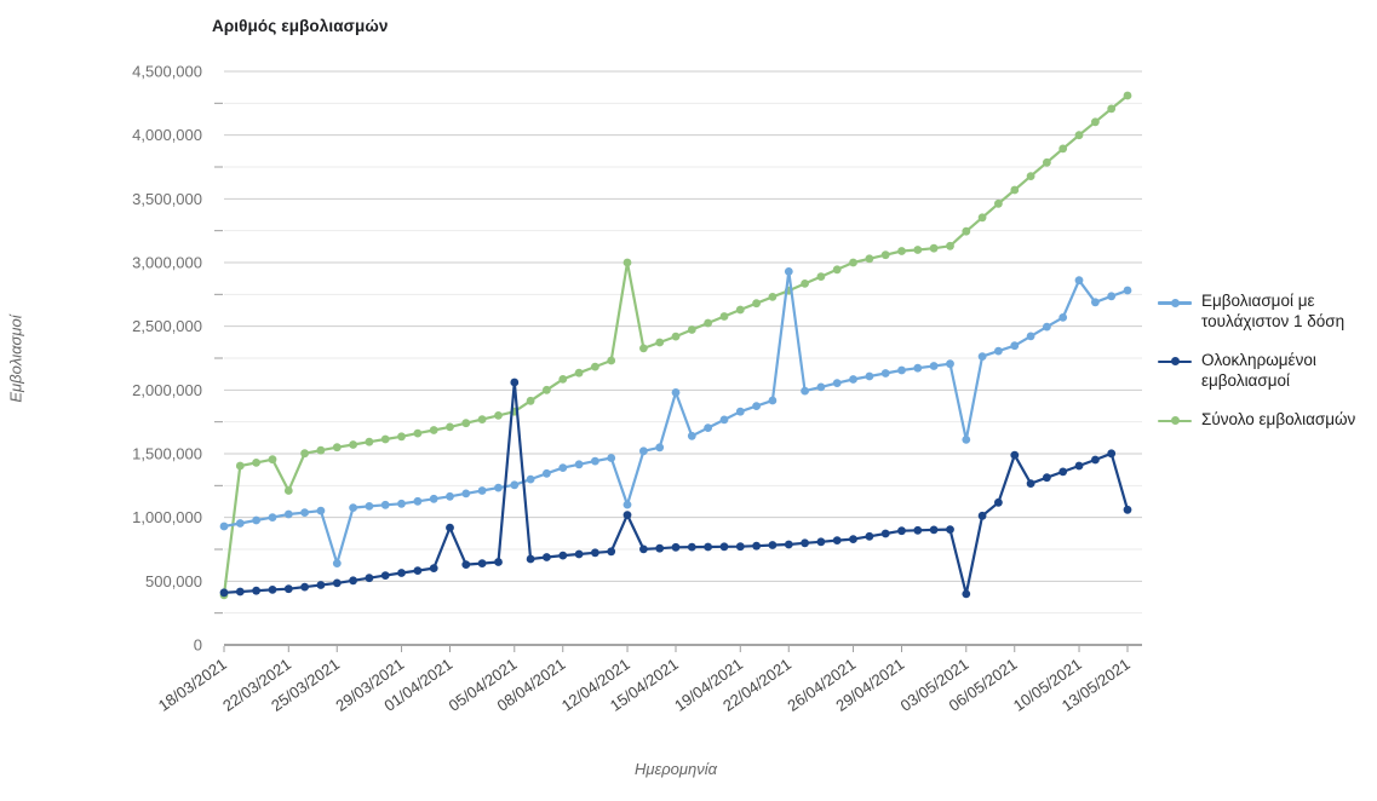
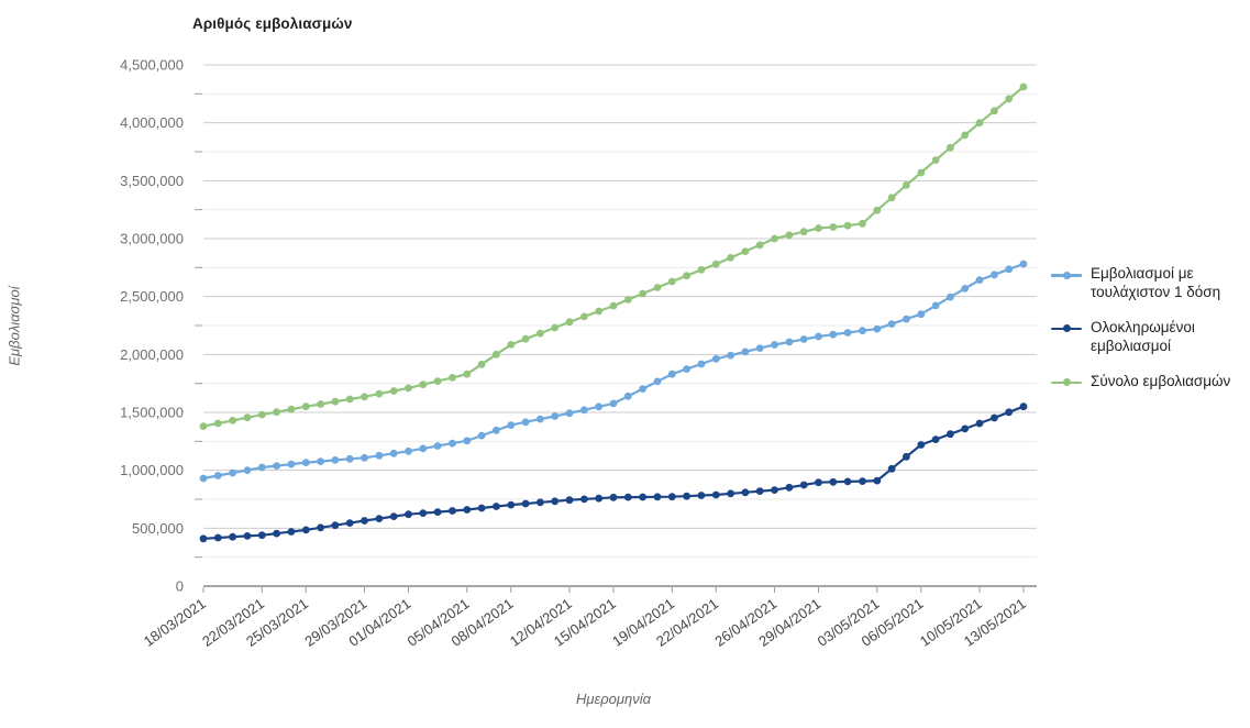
Σύνολο εμβολιασμών/18/03/2021: 390000 -> 1380000
Σύνολο εμβολιασμών/22/03/2021: 1210000 -> 1480000
Εμβολιασμοί με τουλάχιστον 1 δόση/25/03/2021: 640000 -> 1070000
Ολοκληρωμένοι εμβολιασμοί/01/04/2021: 920000 -> 620000
Ολοκληρωμένοι εμβολιασμοί/05/04/2021: 2060000 -> 660000
Εμβολιασμοί με τουλάχιστον 1 δόση/12/04/2021: 1100000 -> 1490000
Ολοκληρωμένοι εμβολιασμοί/12/04/2021: 1020000 -> 740000
Σύνολο εμβολιασμών/12/04/2021: 3000000 -> 2280000
Εμβολιασμοί με τουλάχιστον 1 δόση/15/04/2021: 1980000 -> 1580000
Εμβολιασμοί με τουλάχιστον 1 δόση/22/04/2021: 2930000 -> 1960000
Εμβολιασμοί με τουλάχιστον 1 δόση/03/05/2021: 1610000 -> 2220000
Ολοκληρωμένοι εμβολιασμοί/03/05/2021: 400000 -> 910000
Ολοκληρωμένοι εμβολιασμοί/06/05/2021: 1490000 -> 1220000
Εμβολιασμοί με τουλάχιστον 1 δόση/10/05/2021: 2860000 -> 2640000
Ολοκληρωμένοι εμβολιασμοί/13/05/2021: 1060000 -> 1550000
